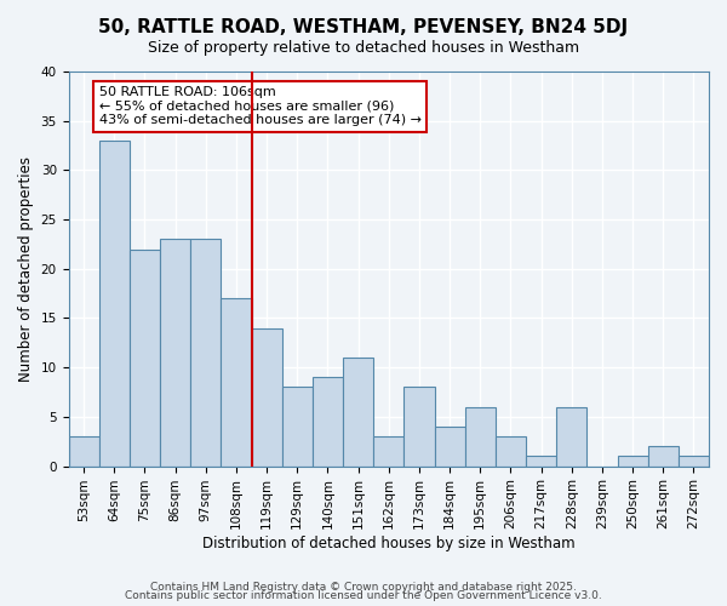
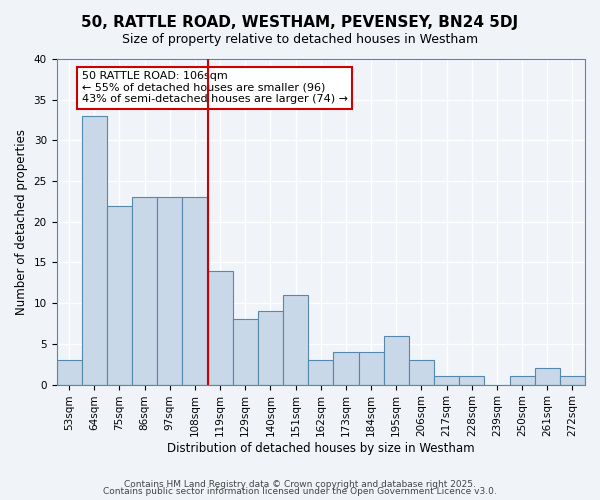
108sqm: 17 -> 23
173sqm: 8 -> 4
228sqm: 6 -> 1
